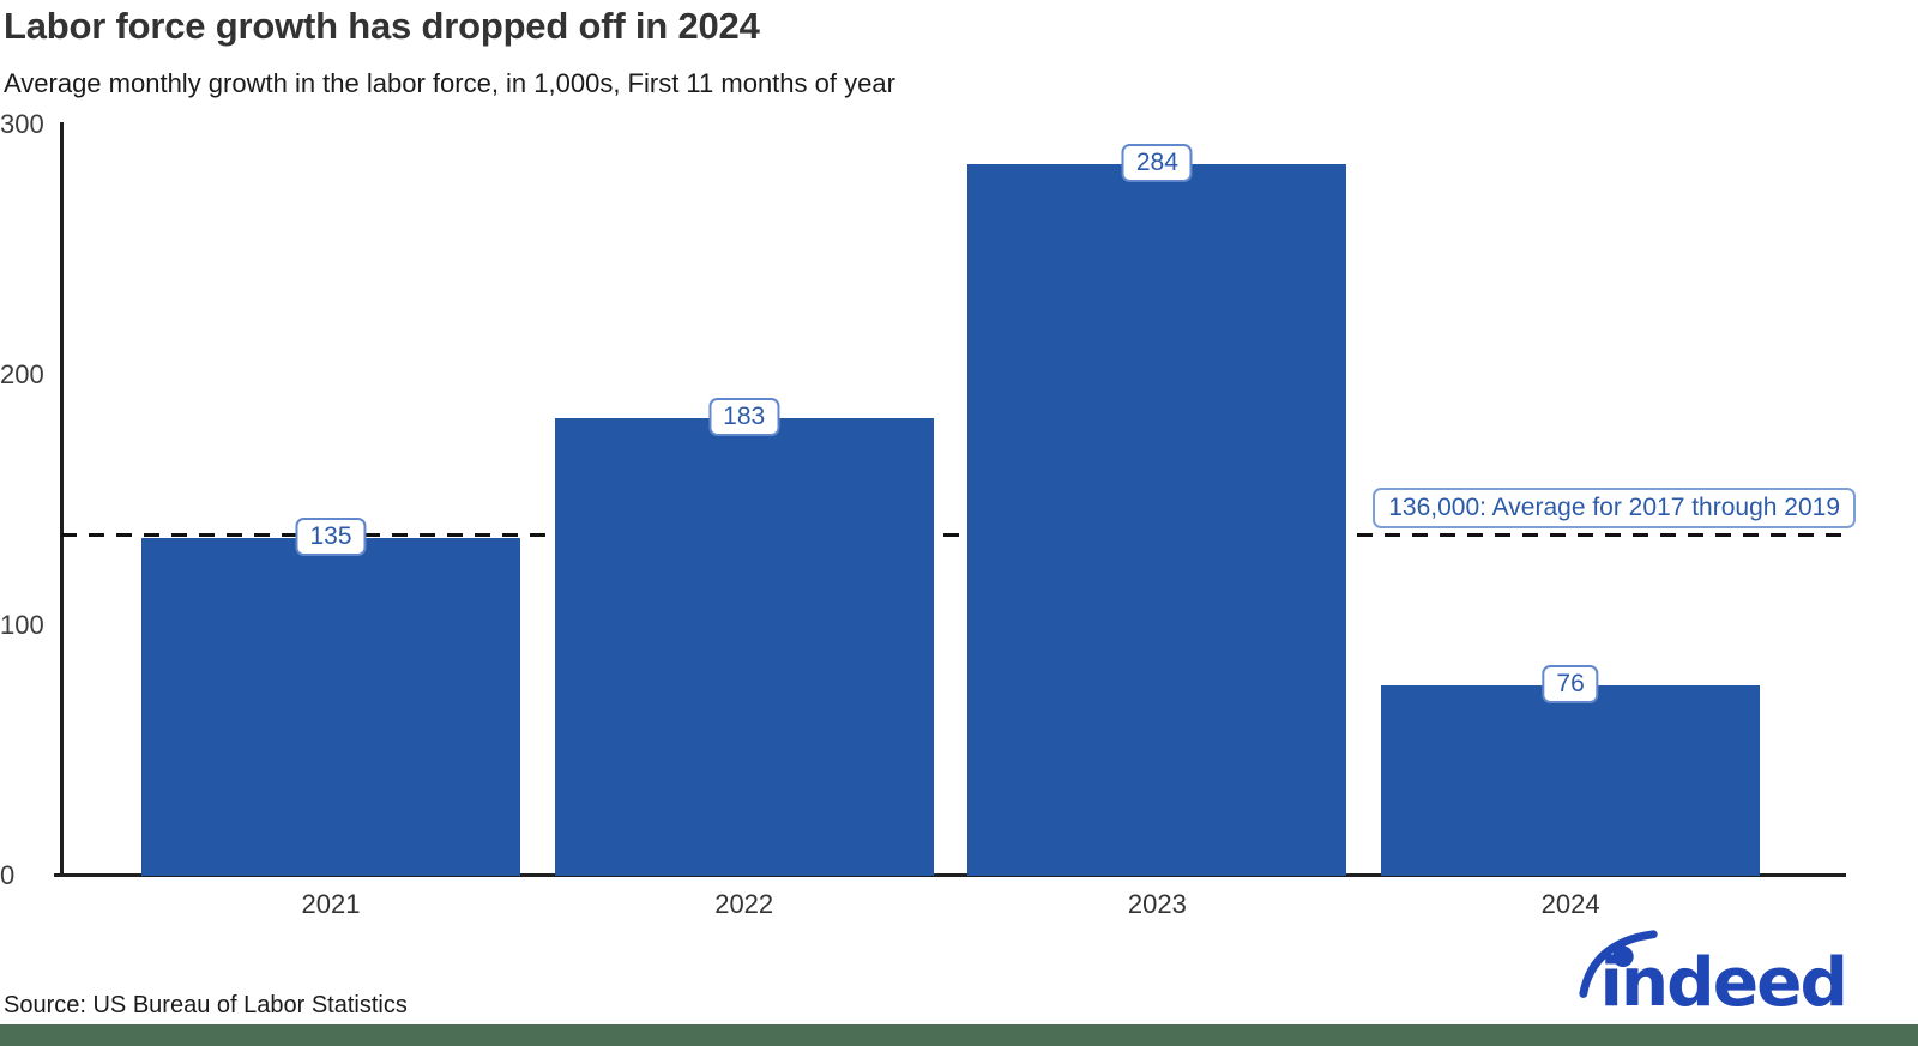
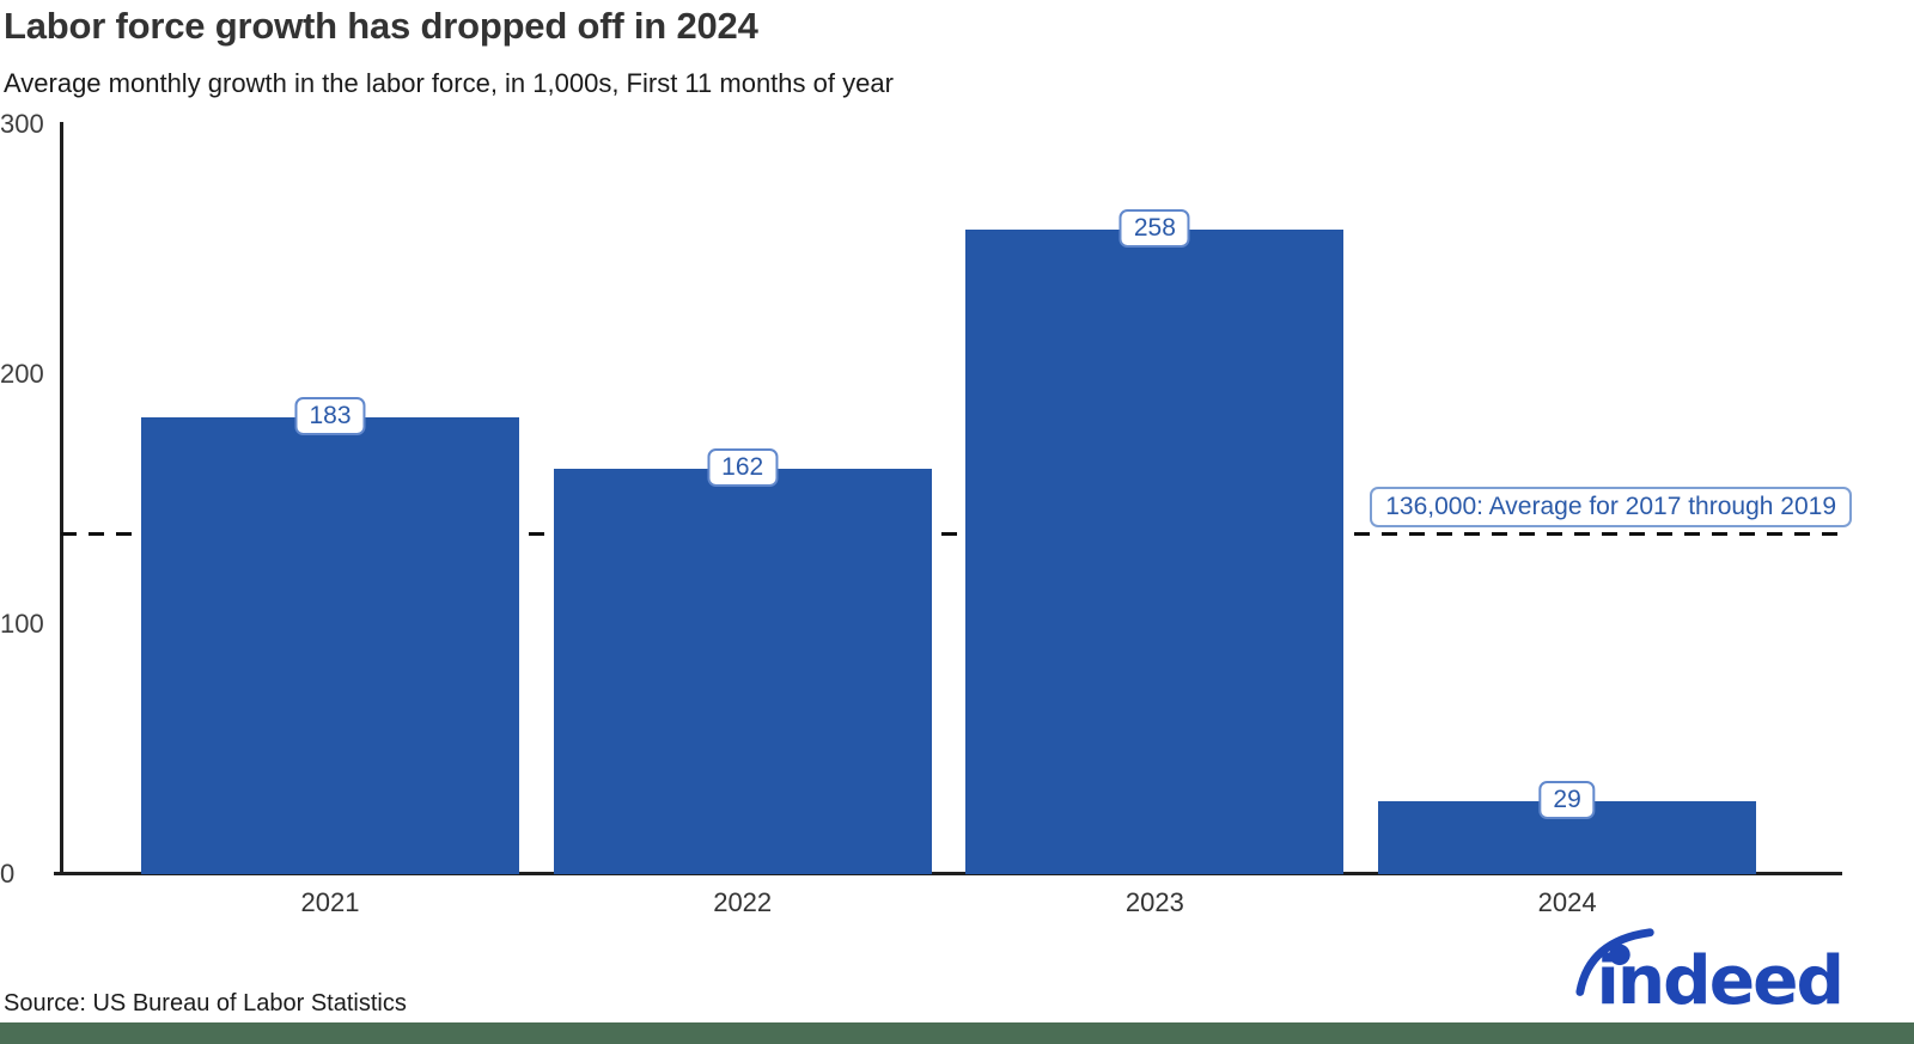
2021: 135 -> 183
2022: 183 -> 162
2023: 284 -> 258
2024: 76 -> 29
